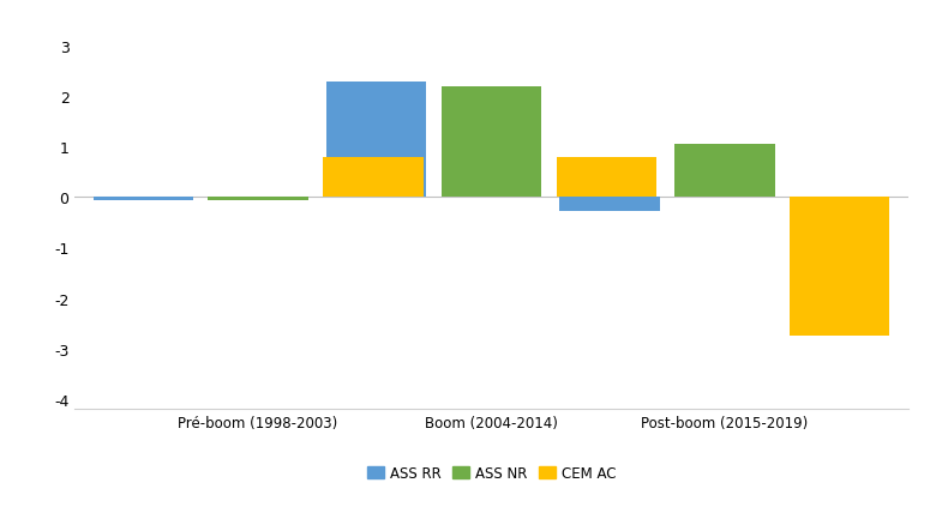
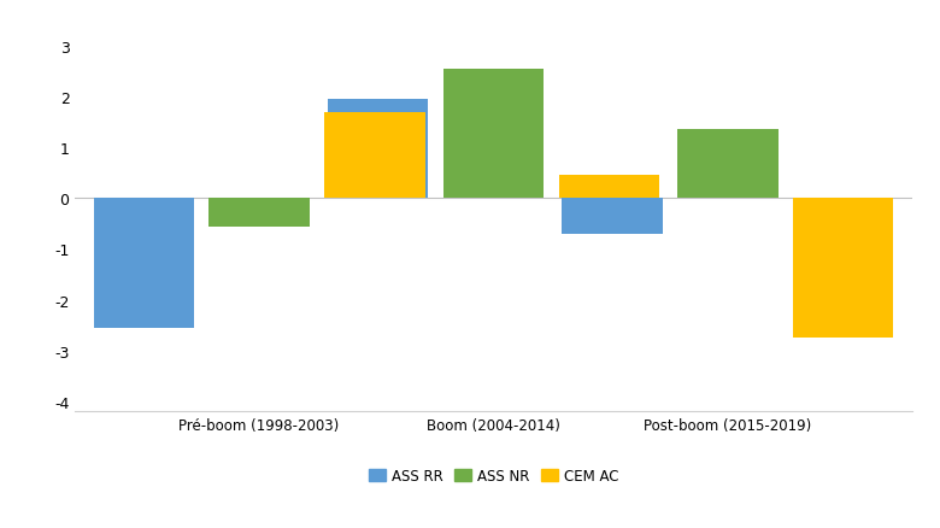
ASS RR/Pré-boom (1998-2003): -0.07 -> -2.55
ASS NR/Pré-boom (1998-2003): -0.07 -> -0.55
CEM AC/Pré-boom (1998-2003): 0.78 -> 1.70
ASS RR/Boom (2004-2014): 2.28 -> 1.95
ASS NR/Boom (2004-2014): 2.18 -> 2.55
CEM AC/Boom (2004-2014): 0.80 -> 0.45
ASS RR/Post-boom (2015-2019): -0.27 -> -0.70
ASS NR/Post-boom (2015-2019): 1.05 -> 1.35
